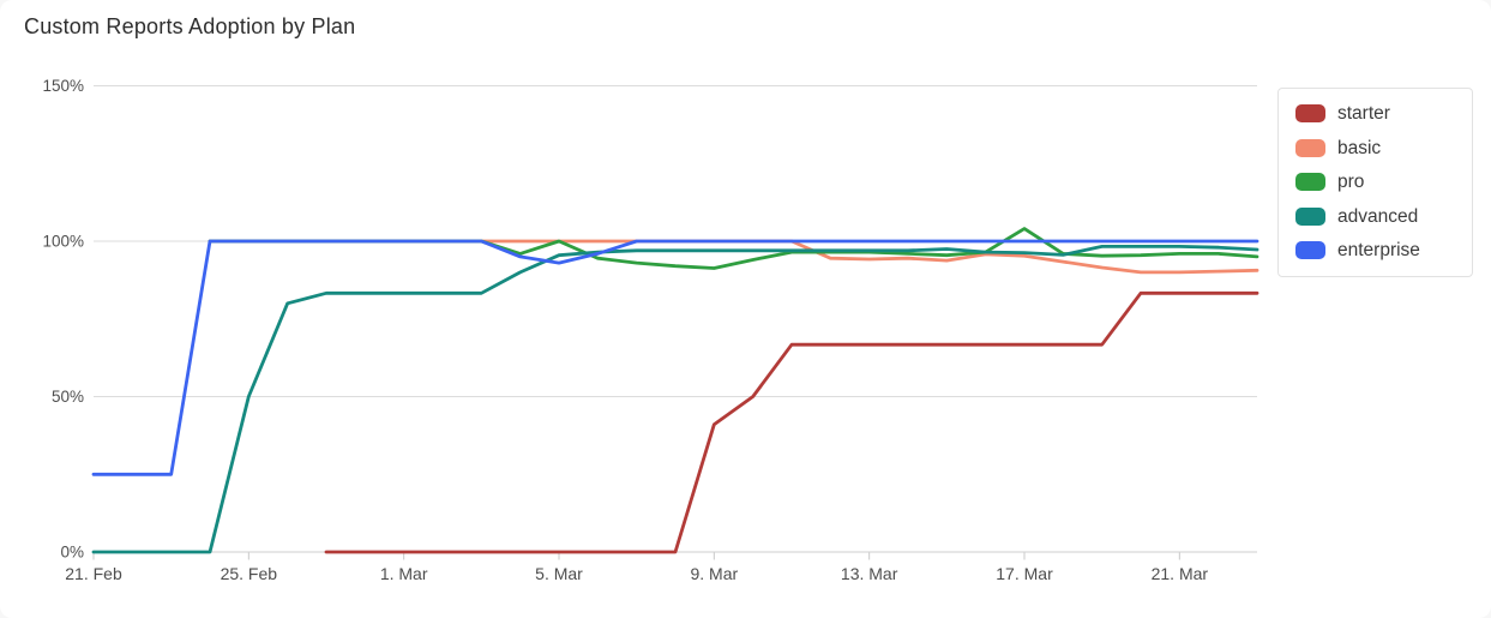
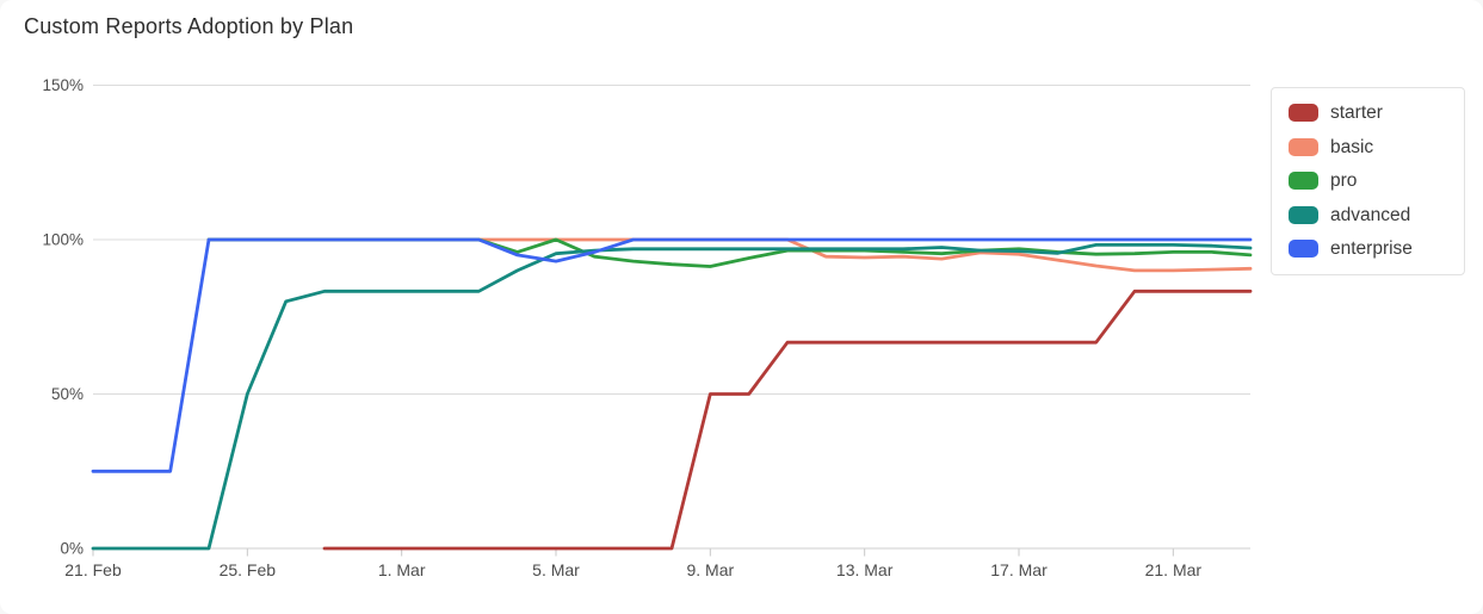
starter/9. Mar: 41% -> 50%
pro/17. Mar: 104% -> 97%
